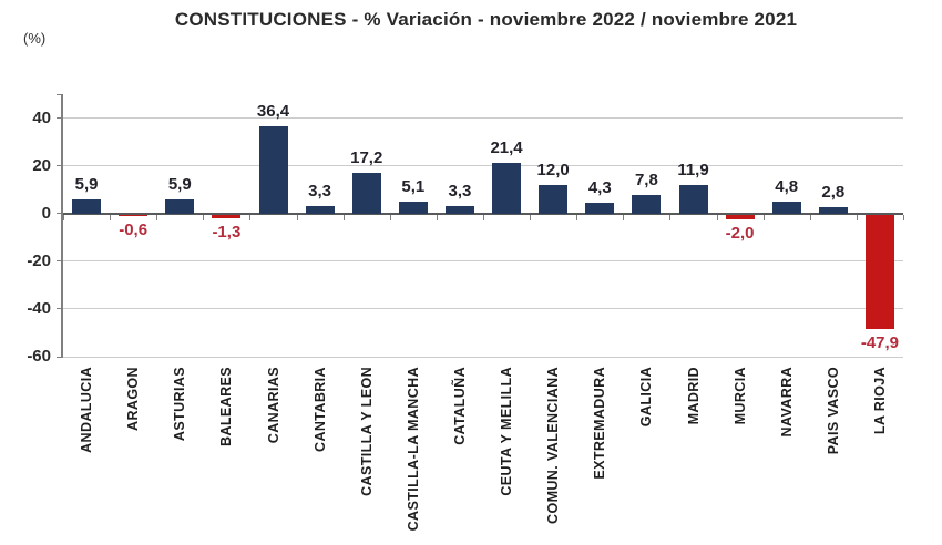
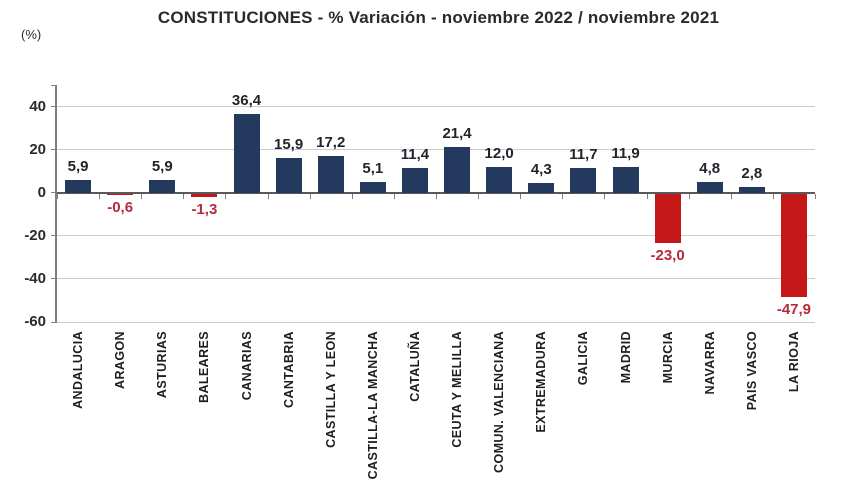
CANTABRIA: 3,3 -> 15,9
CATALUÑA: 3,3 -> 11,4
GALICIA: 7,8 -> 11,7
MURCIA: -2,0 -> -23,0
